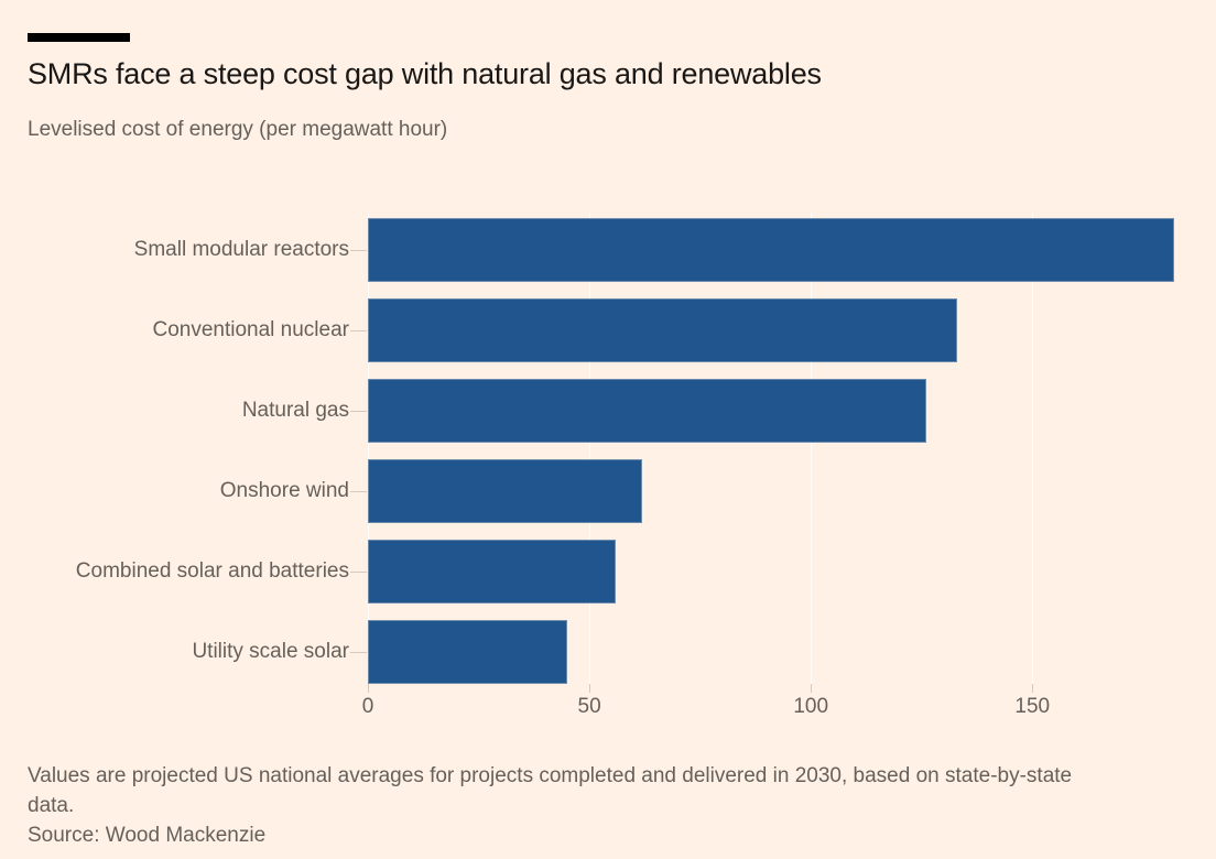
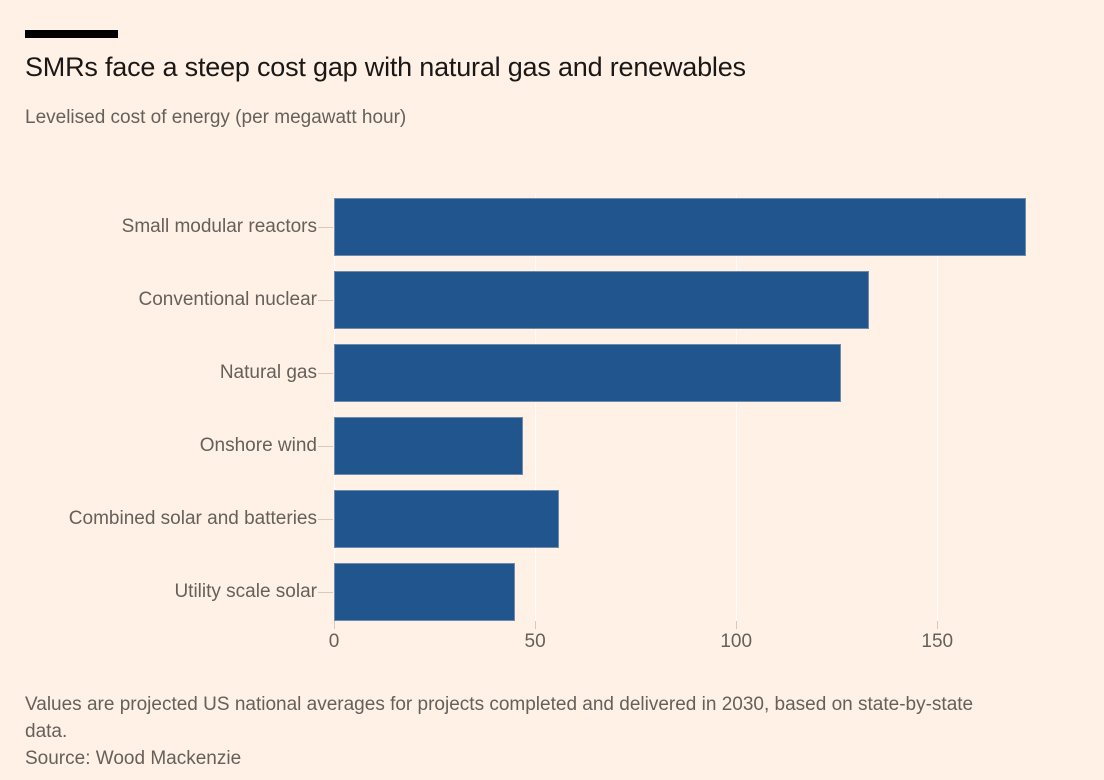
Small modular reactors: 182 -> 172
Onshore wind: 62 -> 47
